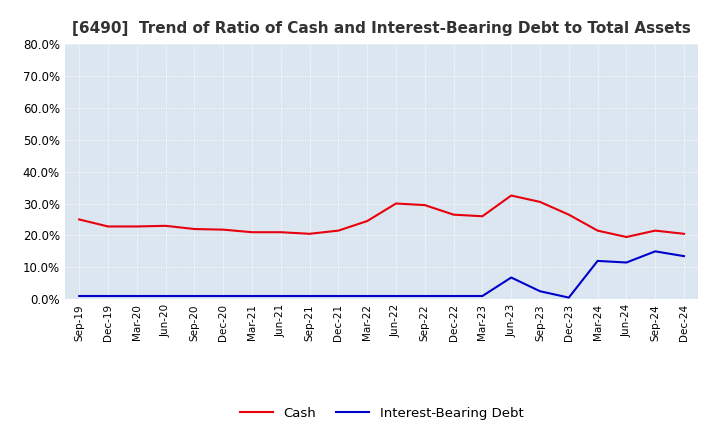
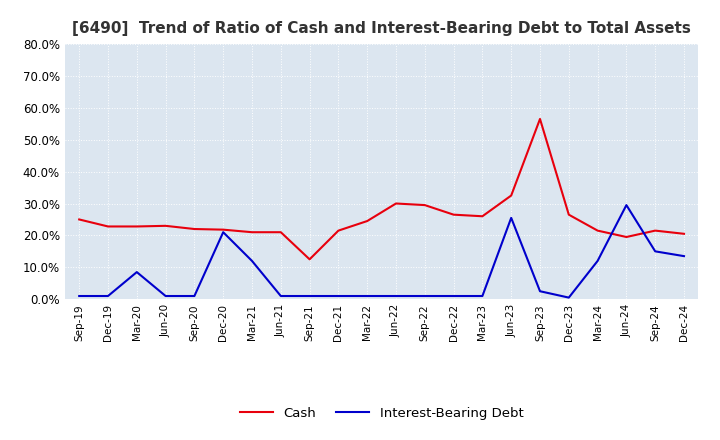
Interest-Bearing Debt/Mar-20: 1.0% -> 8.5%
Interest-Bearing Debt/Dec-20: 1.0% -> 21.0%
Interest-Bearing Debt/Mar-21: 1.0% -> 12.0%
Cash/Sep-21: 20.5% -> 12.5%
Interest-Bearing Debt/Jun-23: 6.8% -> 25.5%
Cash/Sep-23: 30.5% -> 56.5%
Interest-Bearing Debt/Jun-24: 11.5% -> 29.5%
